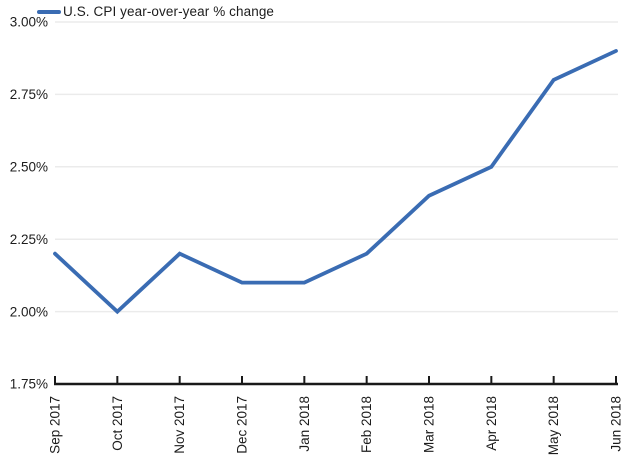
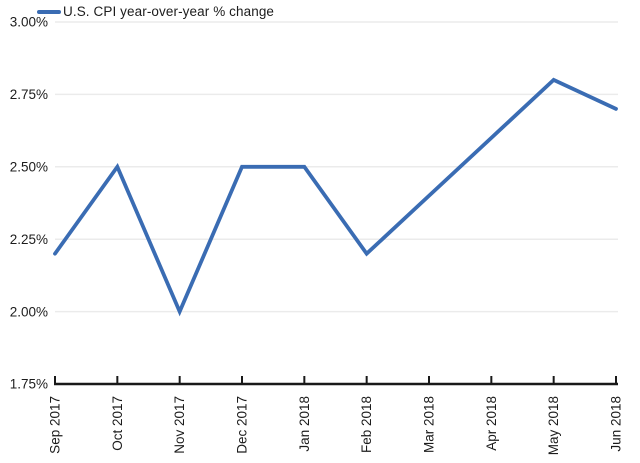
Oct 2017: 2.0% -> 2.5%
Nov 2017: 2.2% -> 2.0%
Dec 2017: 2.1% -> 2.5%
Jan 2018: 2.1% -> 2.5%
Apr 2018: 2.5% -> 2.6%
Jun 2018: 2.9% -> 2.7%
